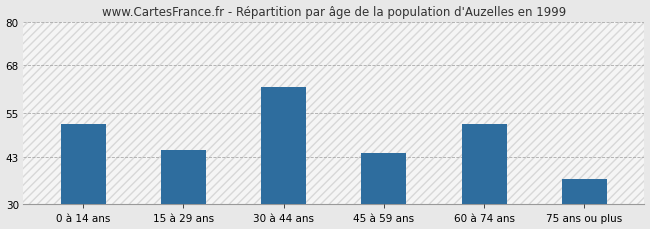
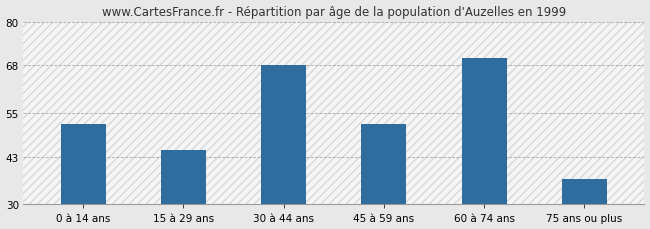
30 à 44 ans: 62 -> 68
45 à 59 ans: 44 -> 52
60 à 74 ans: 52 -> 70
